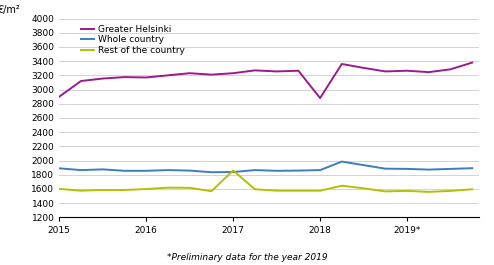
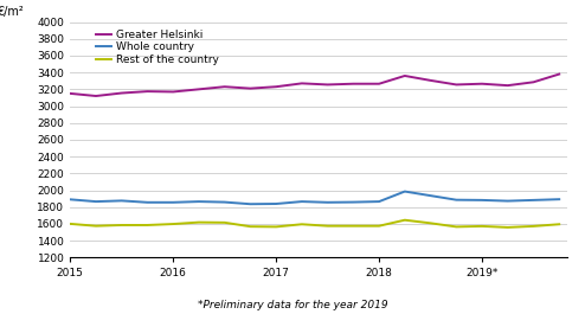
Greater Helsinki/2015: 2900 -> 3150
Rest of the country/2017: 1860 -> 1560
Greater Helsinki/2018: 2880 -> 3260
